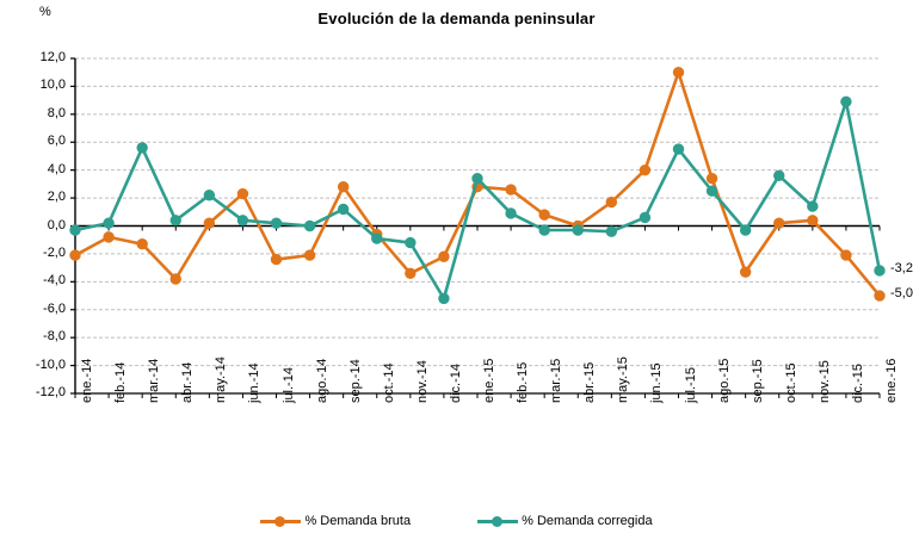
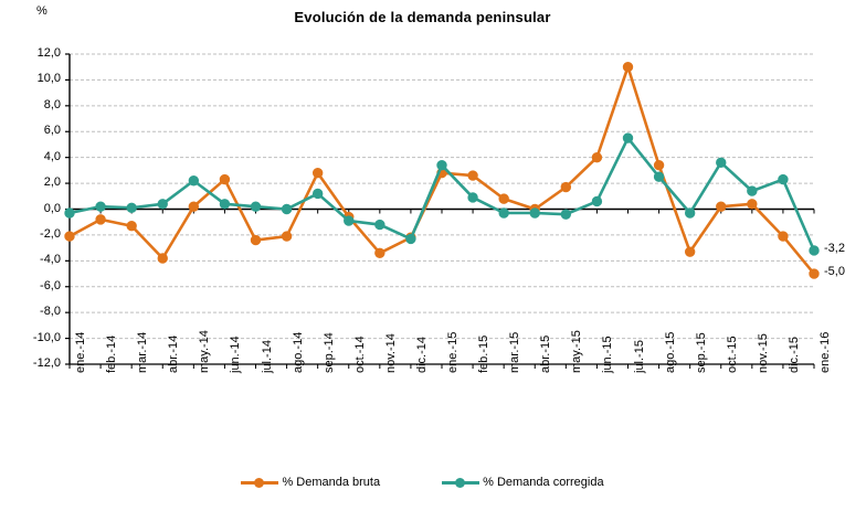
% Demanda corregida/mar.-14: 5,6 -> 0,1
% Demanda corregida/dic.-14: -5,2 -> -2,3
% Demanda corregida/dic.-15: 8,9 -> 2,3
